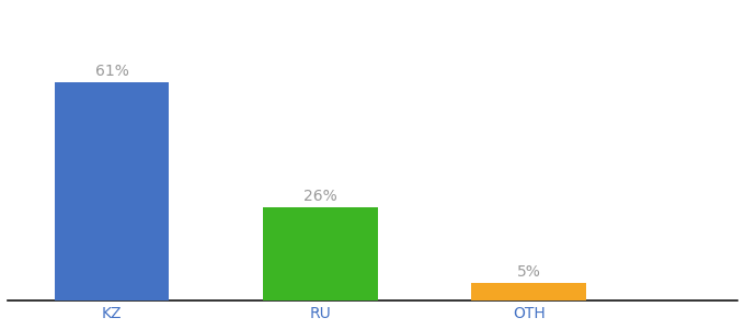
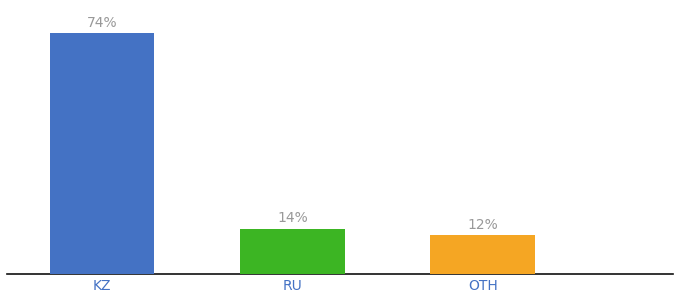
KZ: 61% -> 74%
RU: 26% -> 14%
OTH: 5% -> 12%
